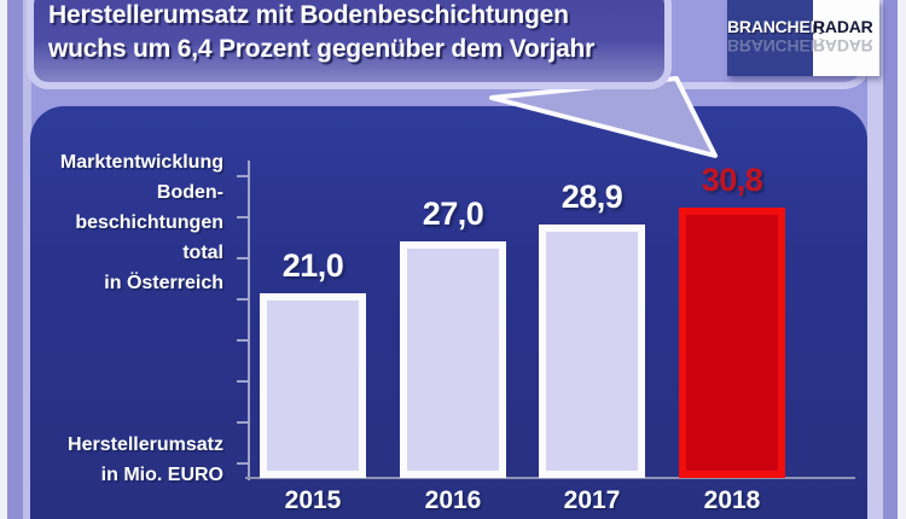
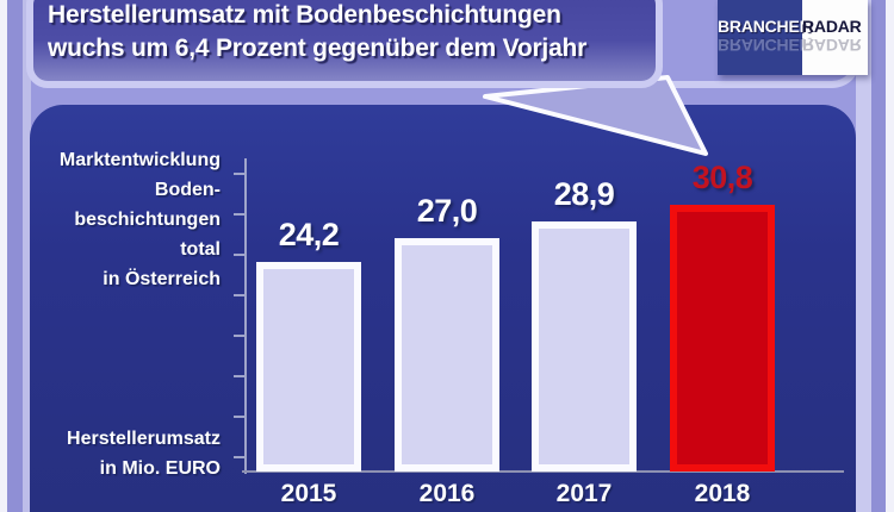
2015: 21,0 -> 24,2
